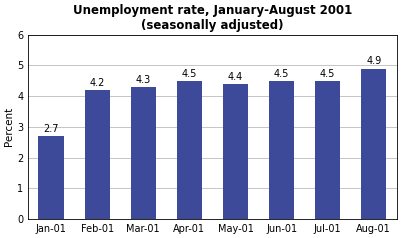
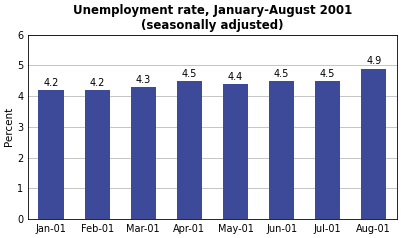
Jan-01: 2.7 -> 4.2
